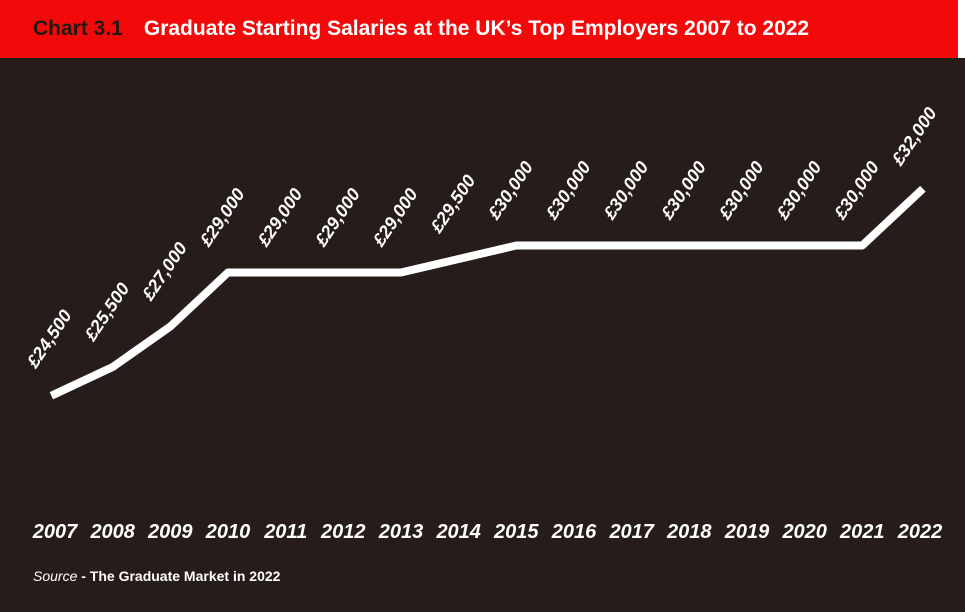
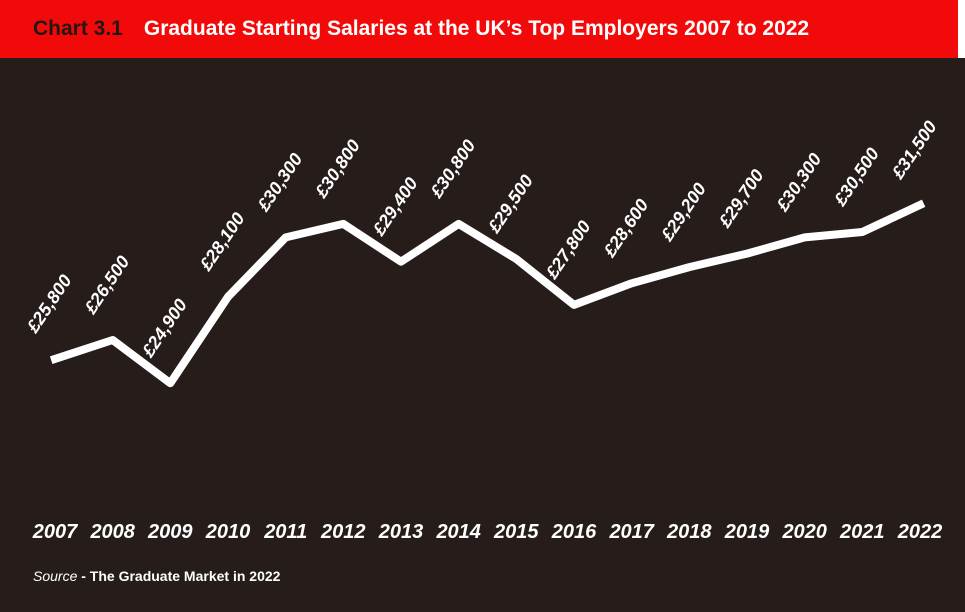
2007: £24,500 -> £25,800
2008: £25,500 -> £26,500
2009: £27,000 -> £24,900
2010: £29,000 -> £28,100
2011: £29,000 -> £30,300
2012: £29,000 -> £30,800
2013: £29,000 -> £29,400
2014: £29,500 -> £30,800
2015: £30,000 -> £29,500
2016: £30,000 -> £27,800
2017: £30,000 -> £28,600
2018: £30,000 -> £29,200
2019: £30,000 -> £29,700
2020: £30,000 -> £30,300
2021: £30,000 -> £30,500
2022: £32,000 -> £31,500
